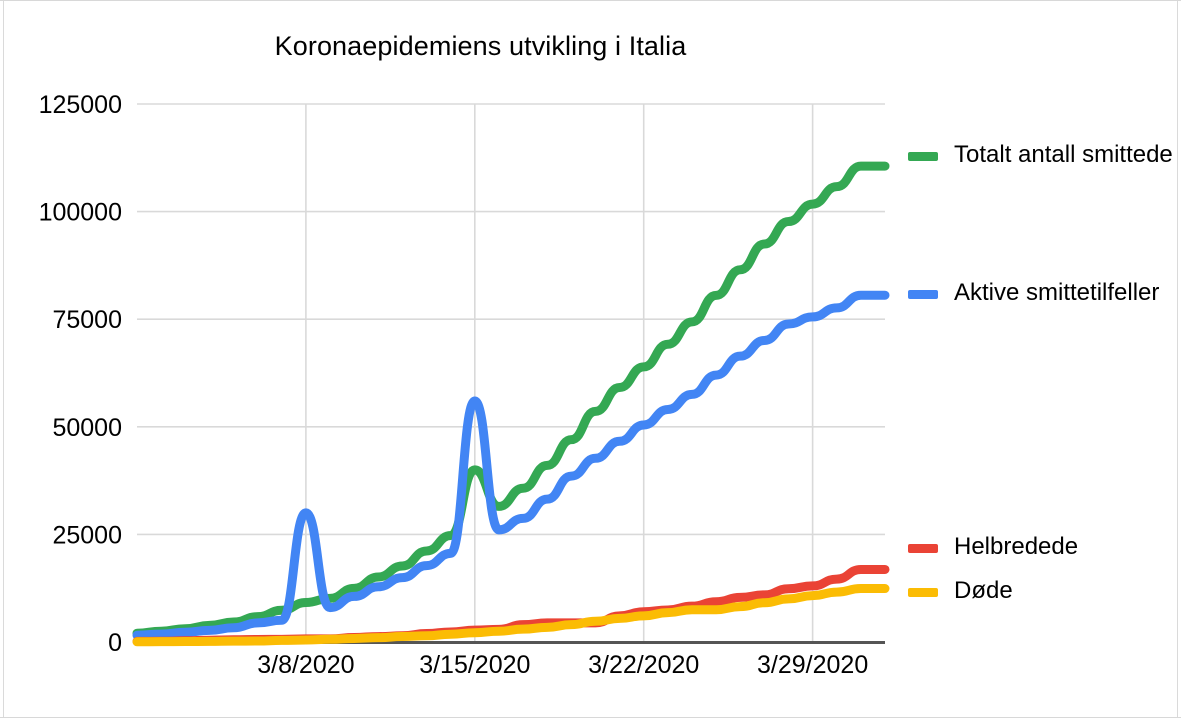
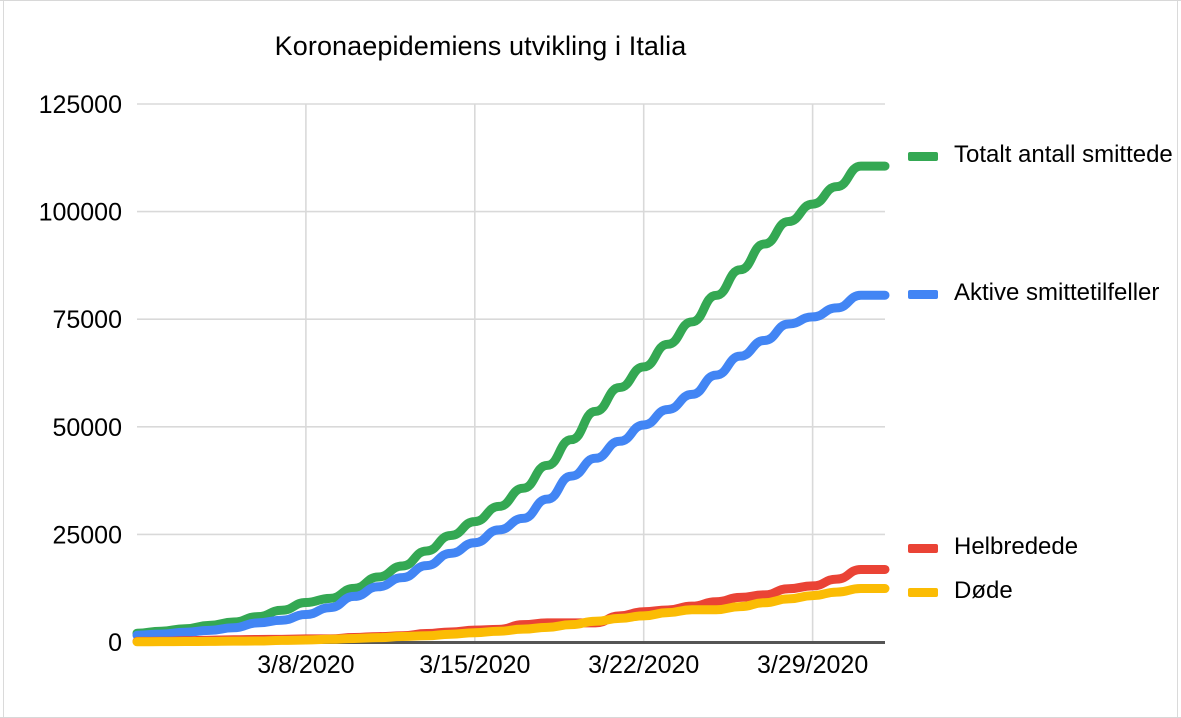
Aktive smittetilfeller/3/8/2020: 30000 -> 6000
Totalt antall smittede/3/15/2020: 40000 -> 28000
Aktive smittetilfeller/3/15/2020: 56000 -> 23000
